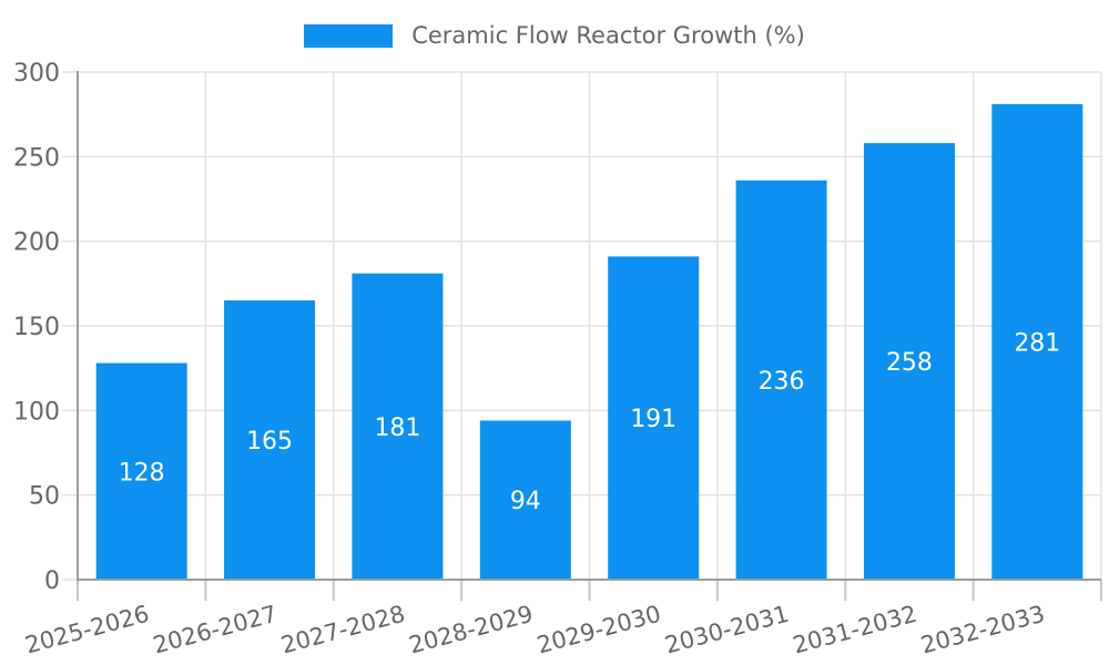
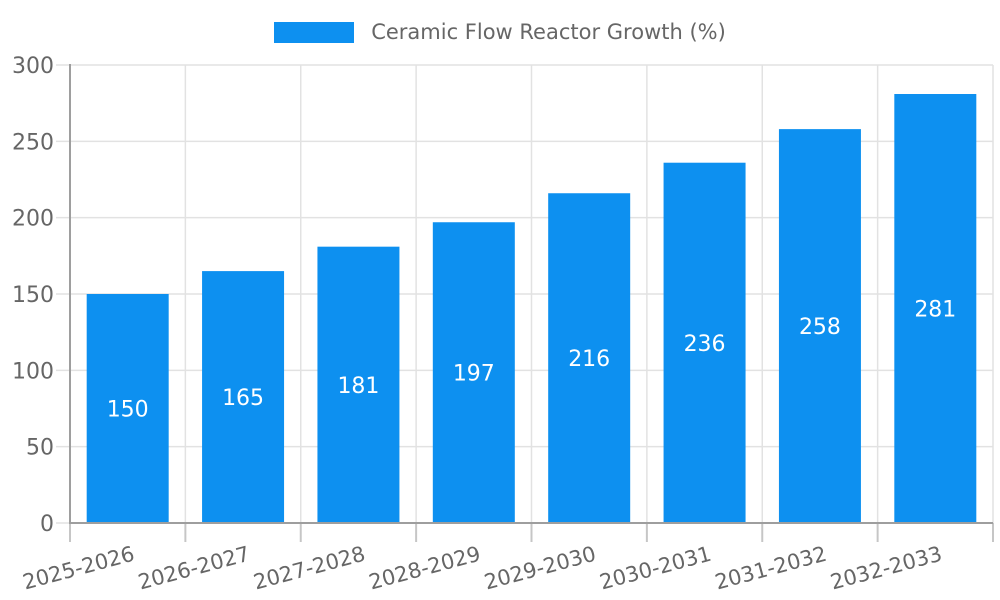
2025-2026: 128 -> 150
2028-2029: 94 -> 197
2029-2030: 191 -> 216
